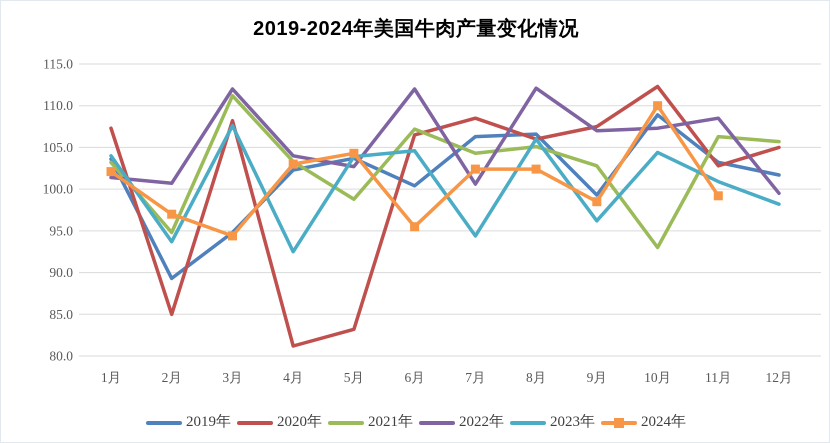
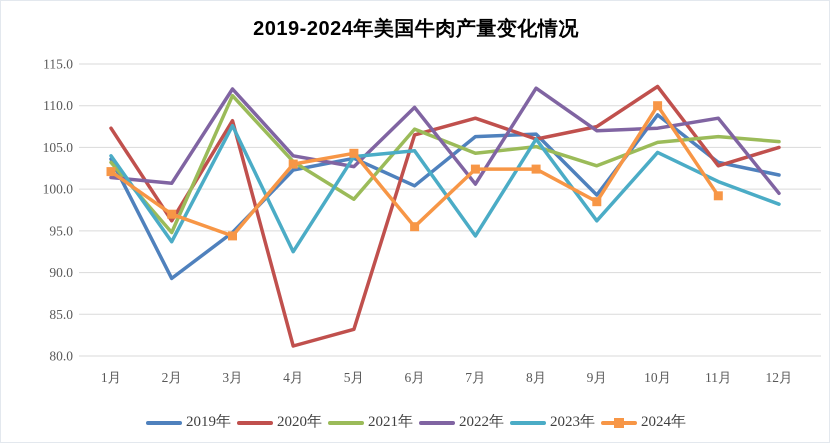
2020年/2月: 85 -> 96
2022年/6月: 112 -> 110
2021年/10月: 93 -> 106
